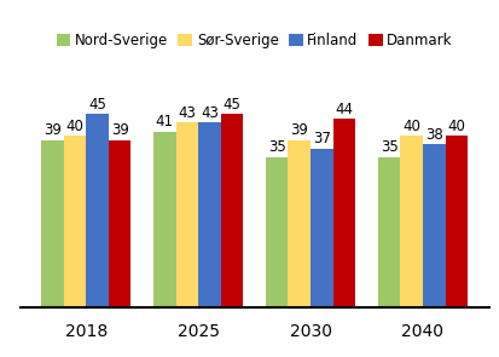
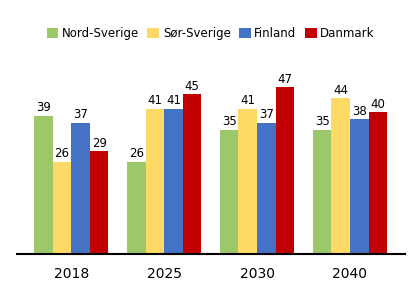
Sør-Sverige/2018: 40 -> 26
Finland/2018: 45 -> 37
Danmark/2018: 39 -> 29
Nord-Sverige/2025: 41 -> 26
Sør-Sverige/2025: 43 -> 41
Finland/2025: 43 -> 41
Sør-Sverige/2030: 39 -> 41
Danmark/2030: 44 -> 47
Sør-Sverige/2040: 40 -> 44
